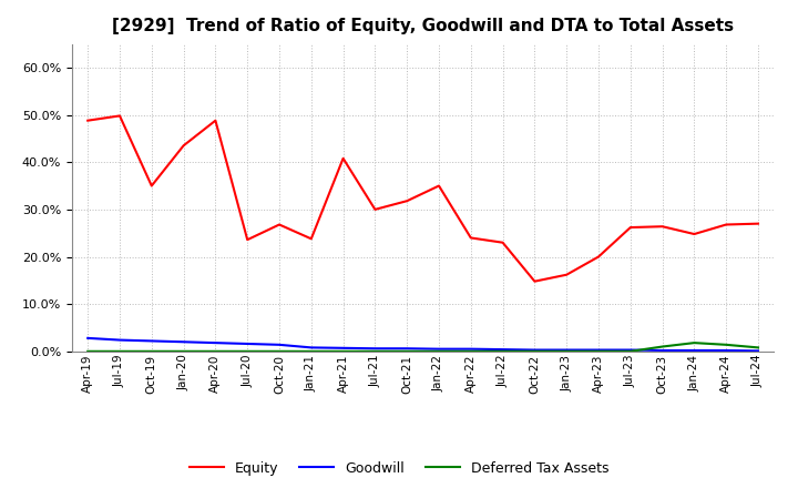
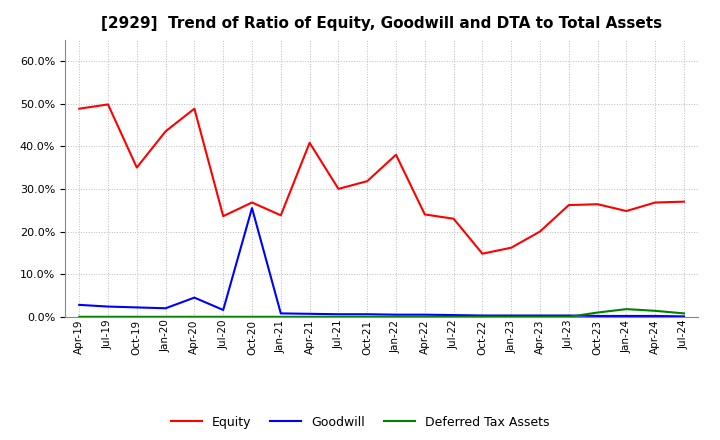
Goodwill/Apr-20: 1.8% -> 4.5%
Goodwill/Oct-20: 1.4% -> 25.5%
Equity/Jan-22: 35.0% -> 38.0%
